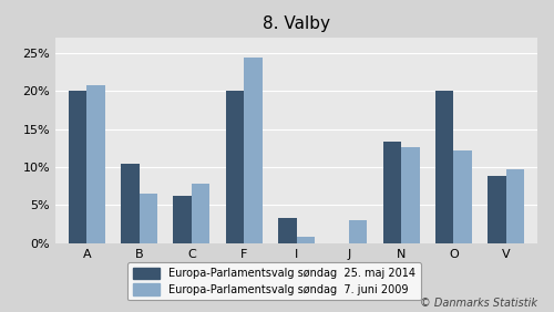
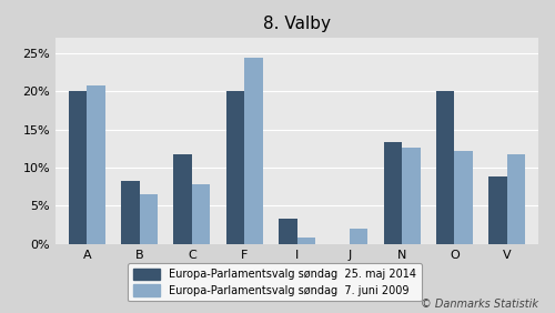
Europa-Parlamentsvalg søndag 25. maj 2014/B: 10.5% -> 8.2%
Europa-Parlamentsvalg søndag 25. maj 2014/C: 6.2% -> 11.8%
Europa-Parlamentsvalg søndag 7. juni 2009/J: 3.0% -> 2.0%
Europa-Parlamentsvalg søndag 7. juni 2009/V: 9.7% -> 11.8%
